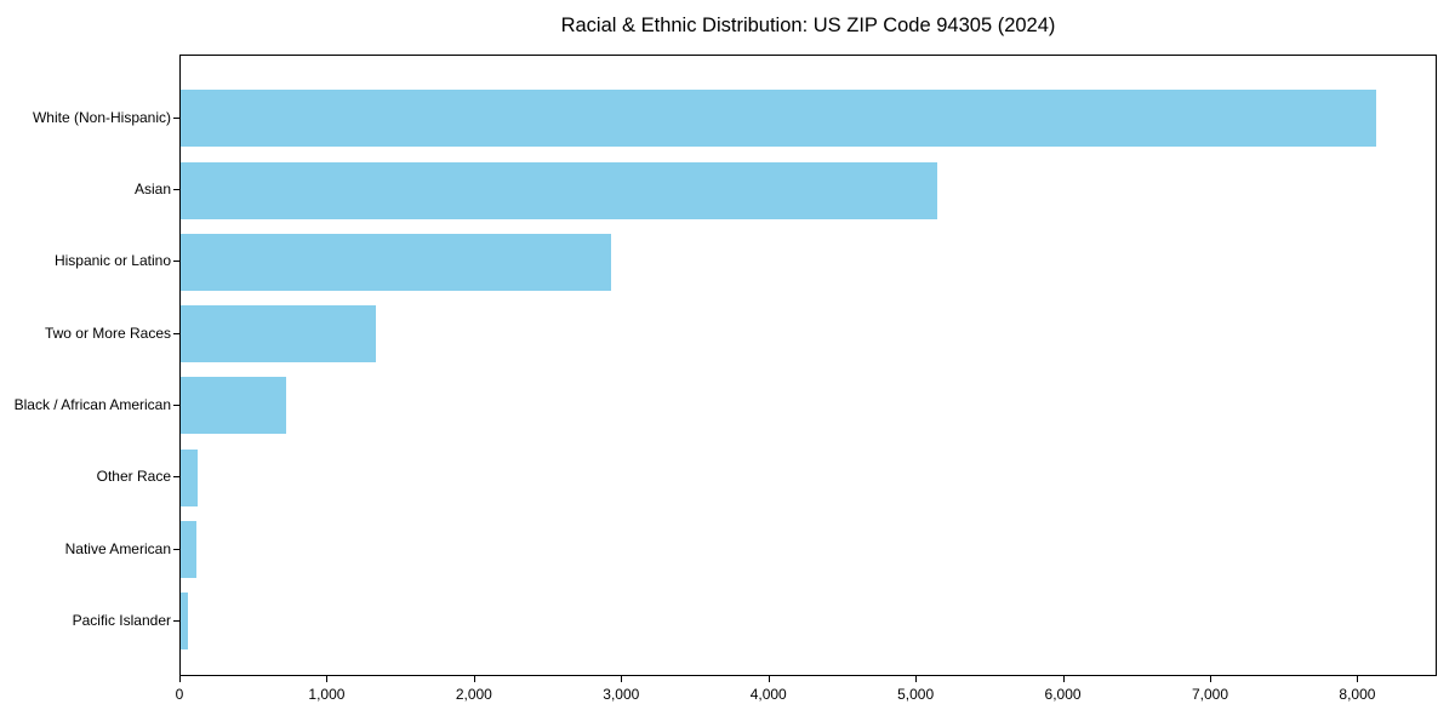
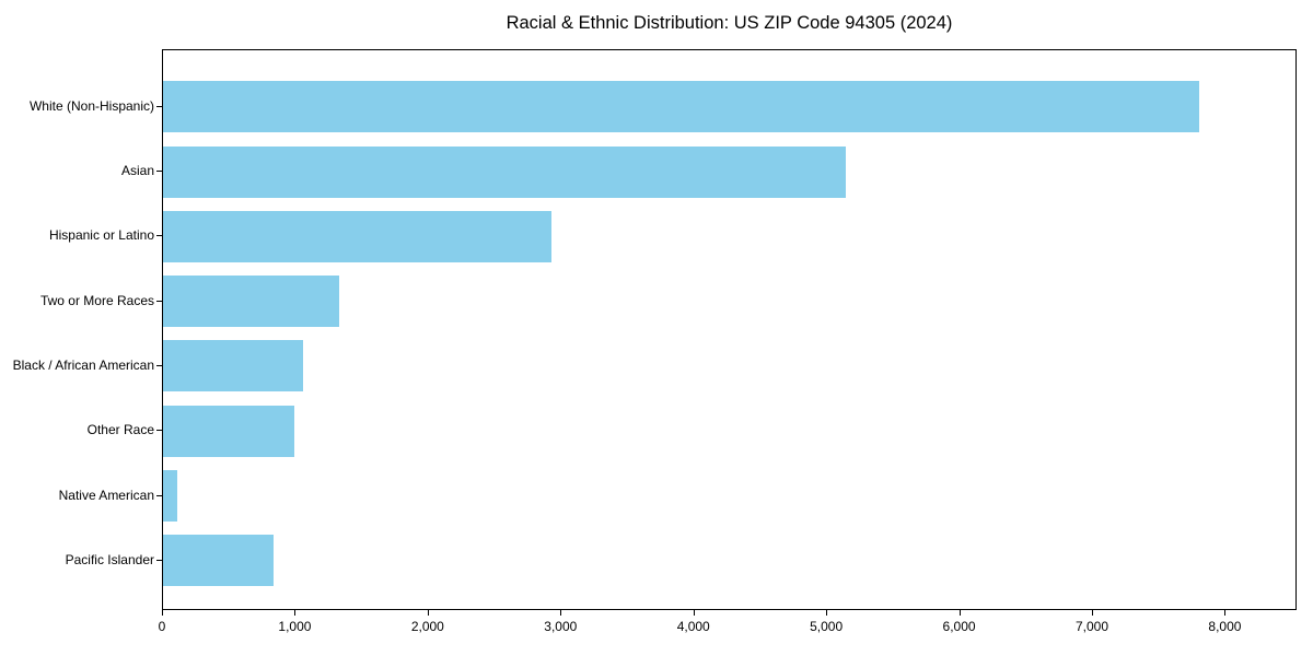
White (Non-Hispanic): 8140 -> 7810
Black / African American: 720 -> 1060
Other Race: 120 -> 990
Pacific Islander: 50 -> 830
